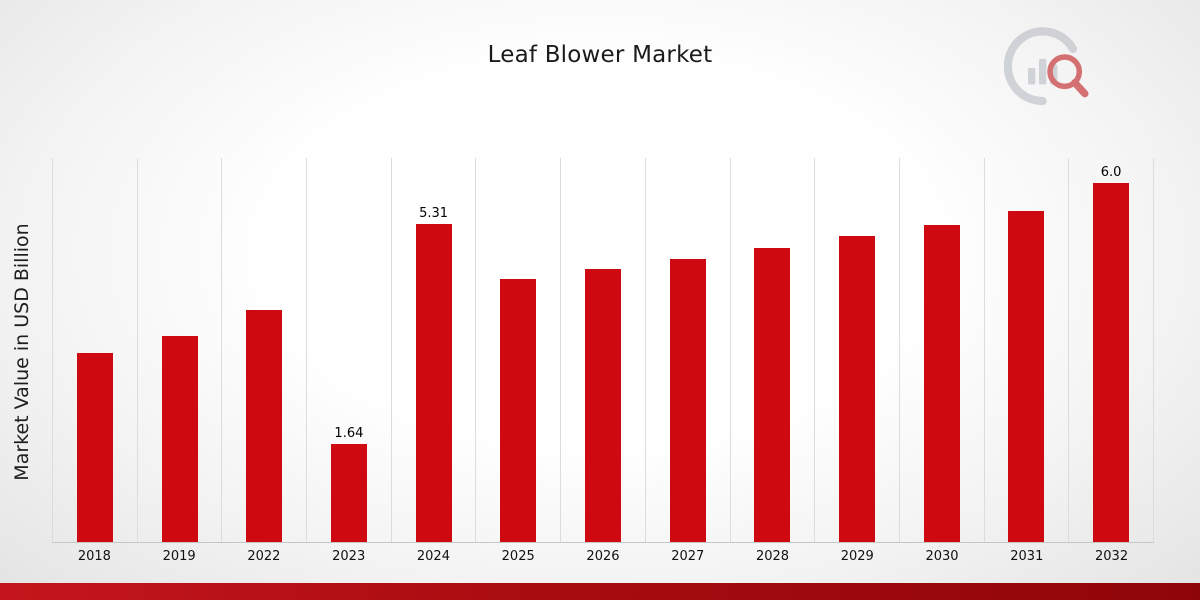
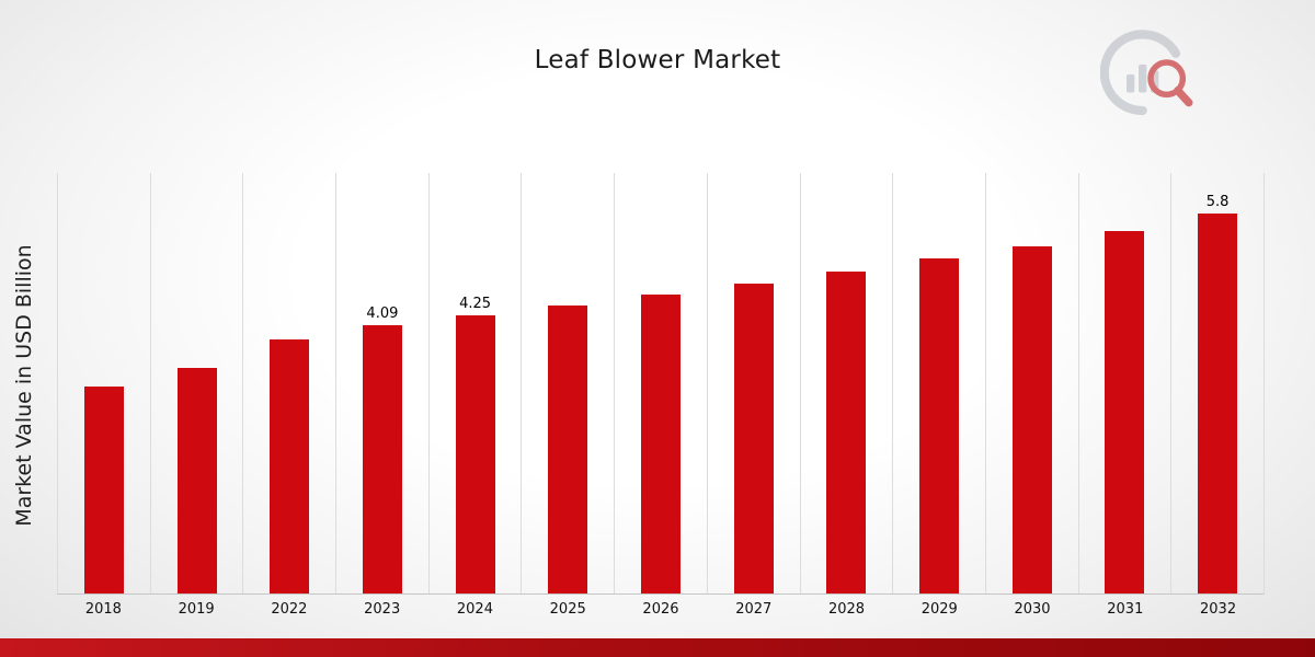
2023: 1.64 -> 4.09
2024: 5.31 -> 4.25
2032: 6.0 -> 5.8
